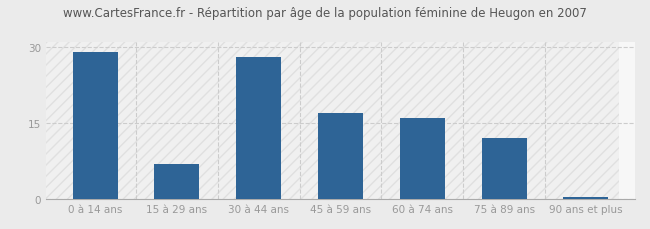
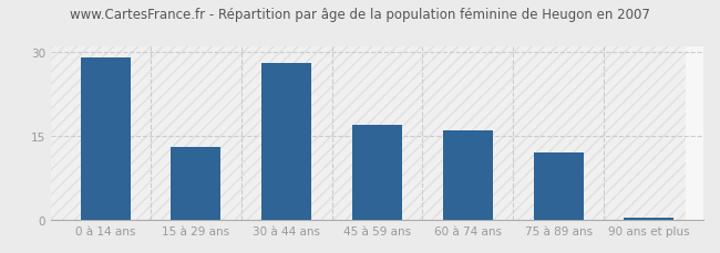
15 à 29 ans: 7.0 -> 13.0
